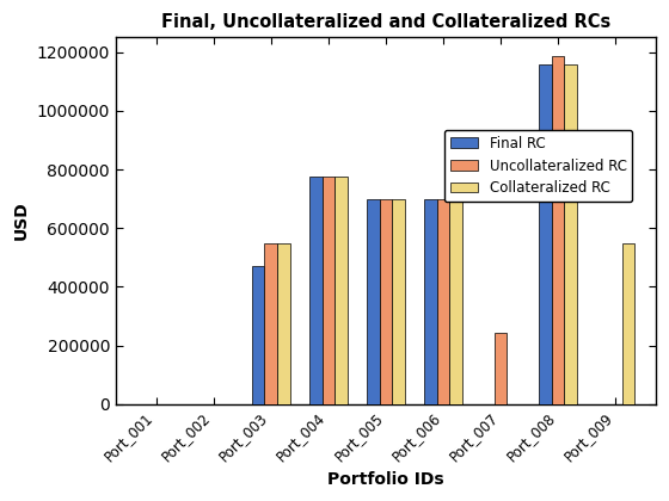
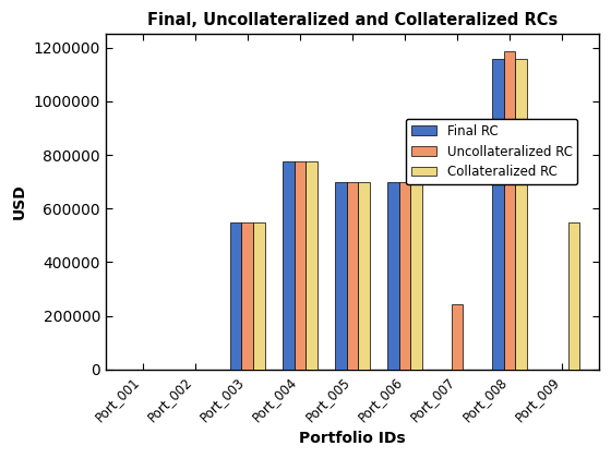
Final RC/Port_003: 470000 -> 550000
